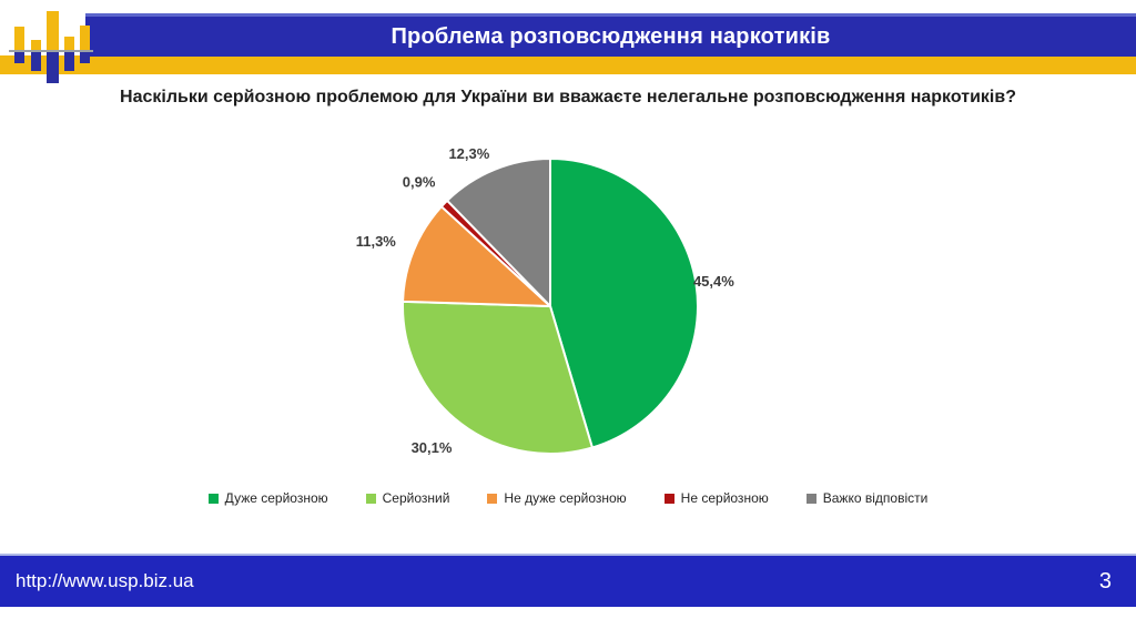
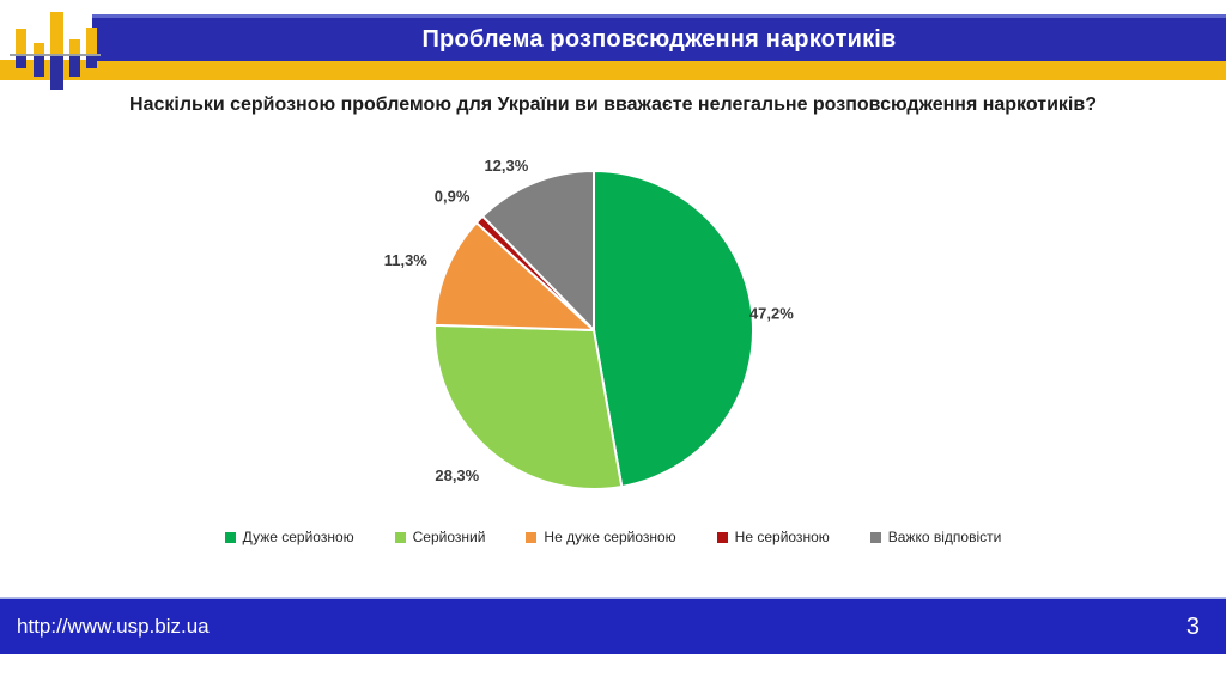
Дуже серйозною: 45,4% -> 47,2%
Серйозний: 30,1% -> 28,3%
